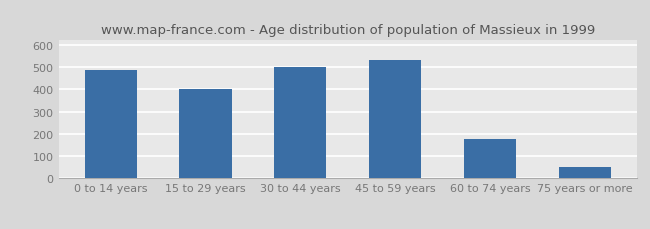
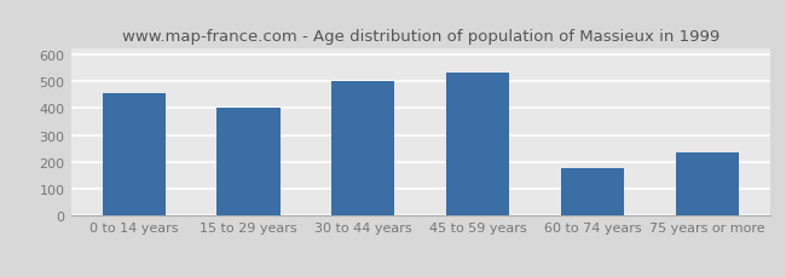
0 to 14 years: 485 -> 455
75 years or more: 50 -> 235
